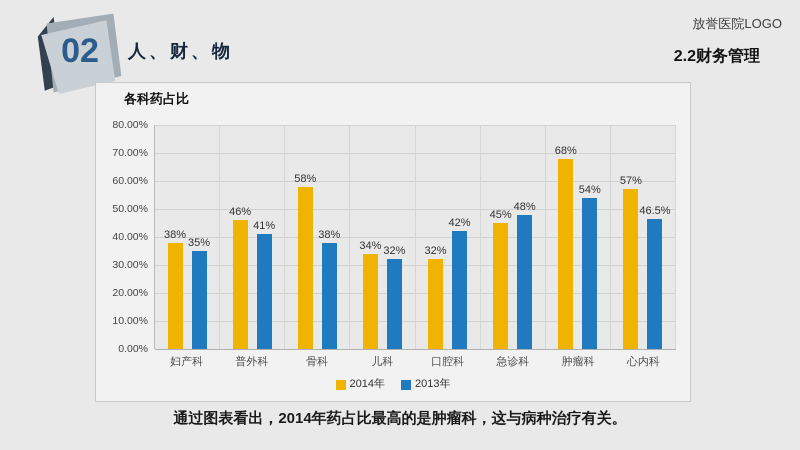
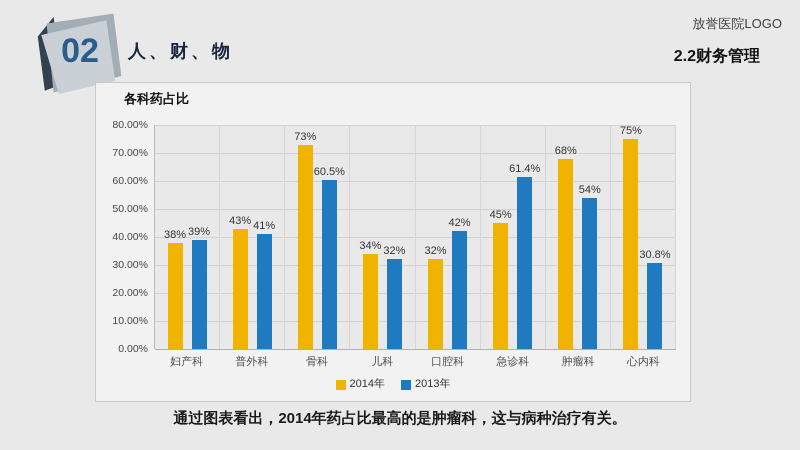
2013年/妇产科: 35% -> 39%
2014年/普外科: 46% -> 43%
2014年/骨科: 58% -> 73%
2013年/骨科: 38% -> 60.5%
2013年/急诊科: 48% -> 61.4%
2014年/心内科: 57% -> 75%
2013年/心内科: 46.5% -> 30.8%
